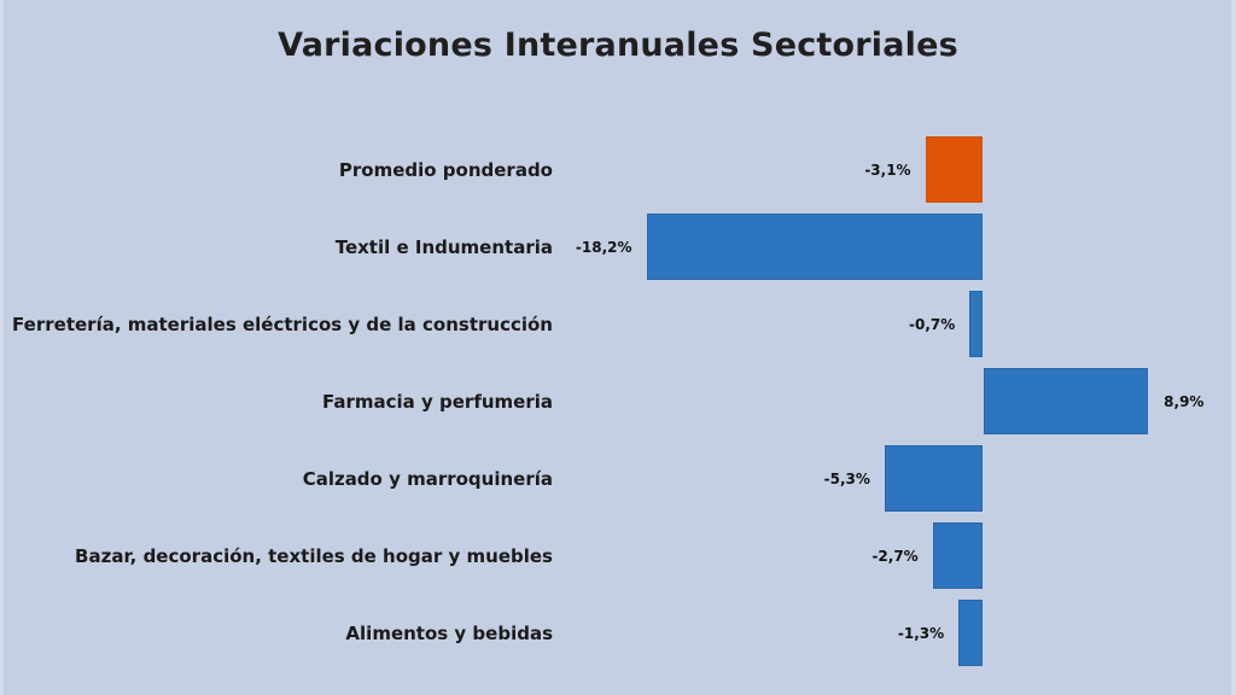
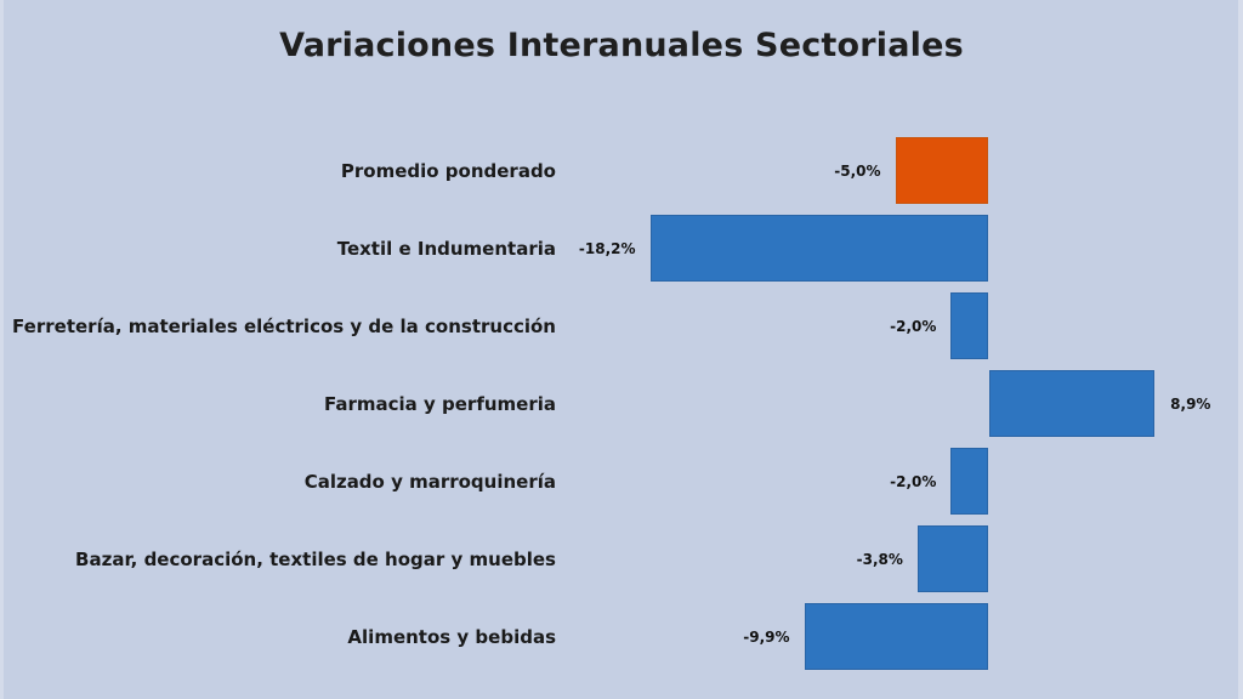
Promedio ponderado: -3,1% -> -5,0%
Ferretería, materiales eléctricos y de la construcción: -0,7% -> -2,0%
Calzado y marroquinería: -5,3% -> -2,0%
Bazar, decoración, textiles de hogar y muebles: -2,7% -> -3,8%
Alimentos y bebidas: -1,3% -> -9,9%
